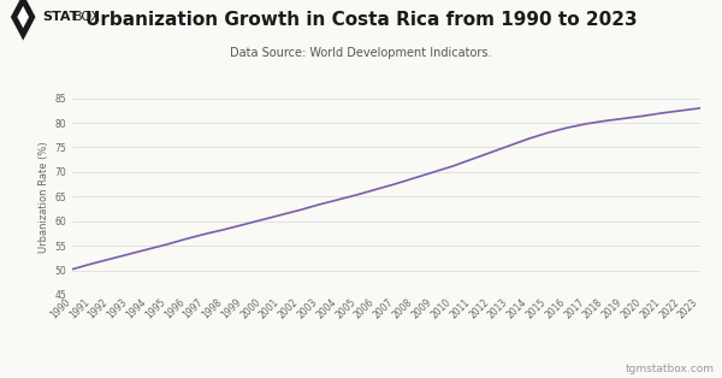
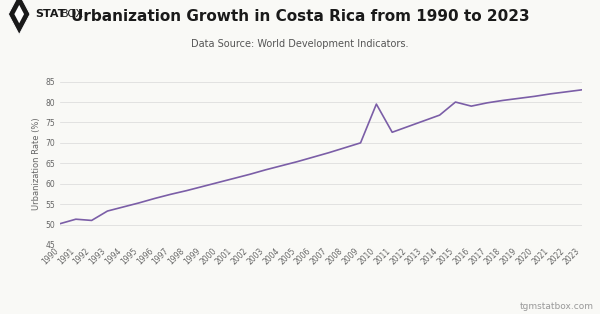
1992: 52.3 -> 51.0
2010: 71.2 -> 79.5
2015: 78.0 -> 80.0
